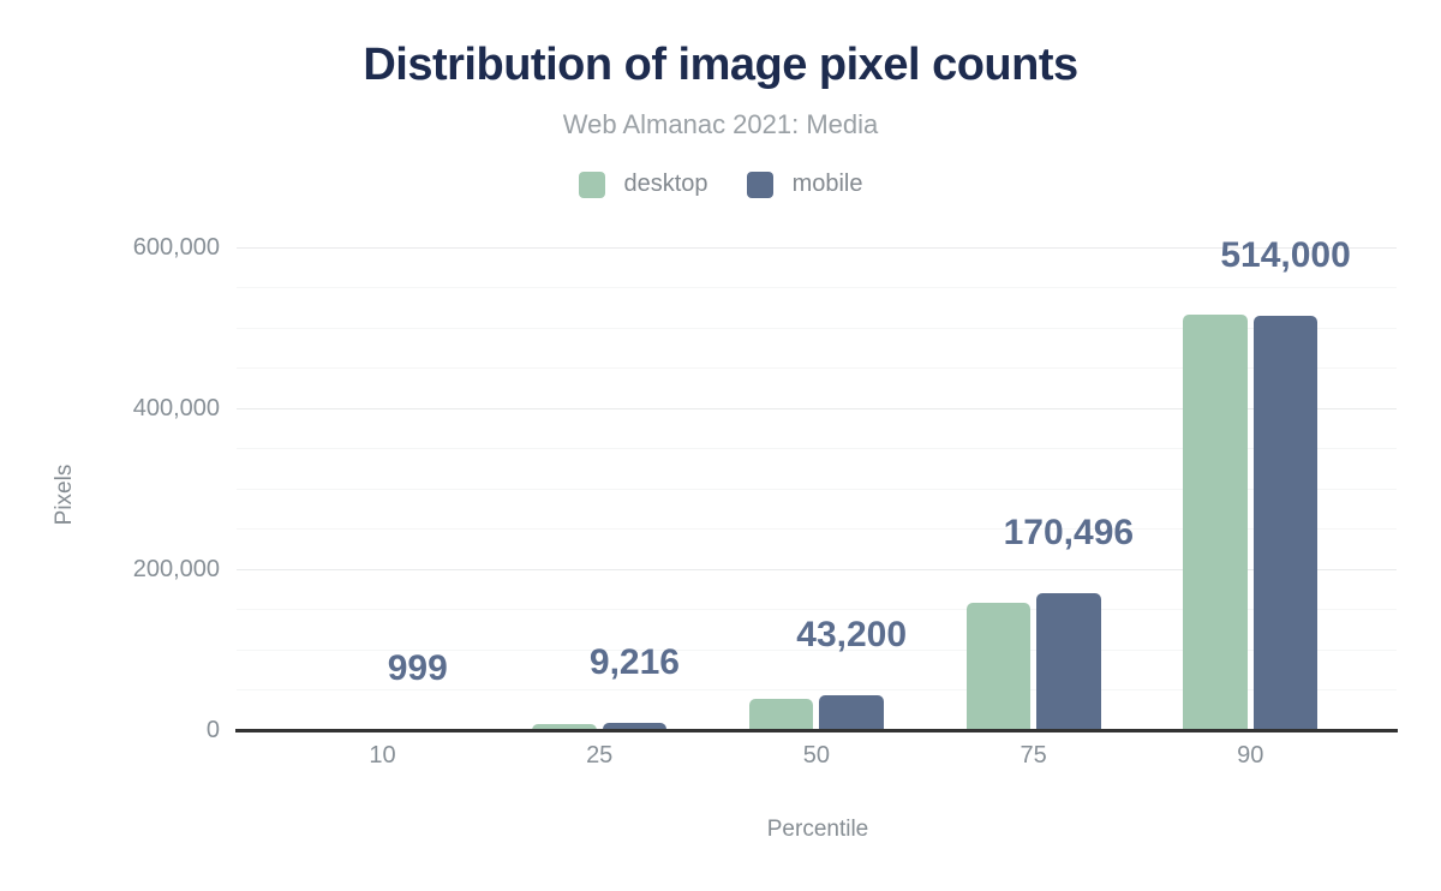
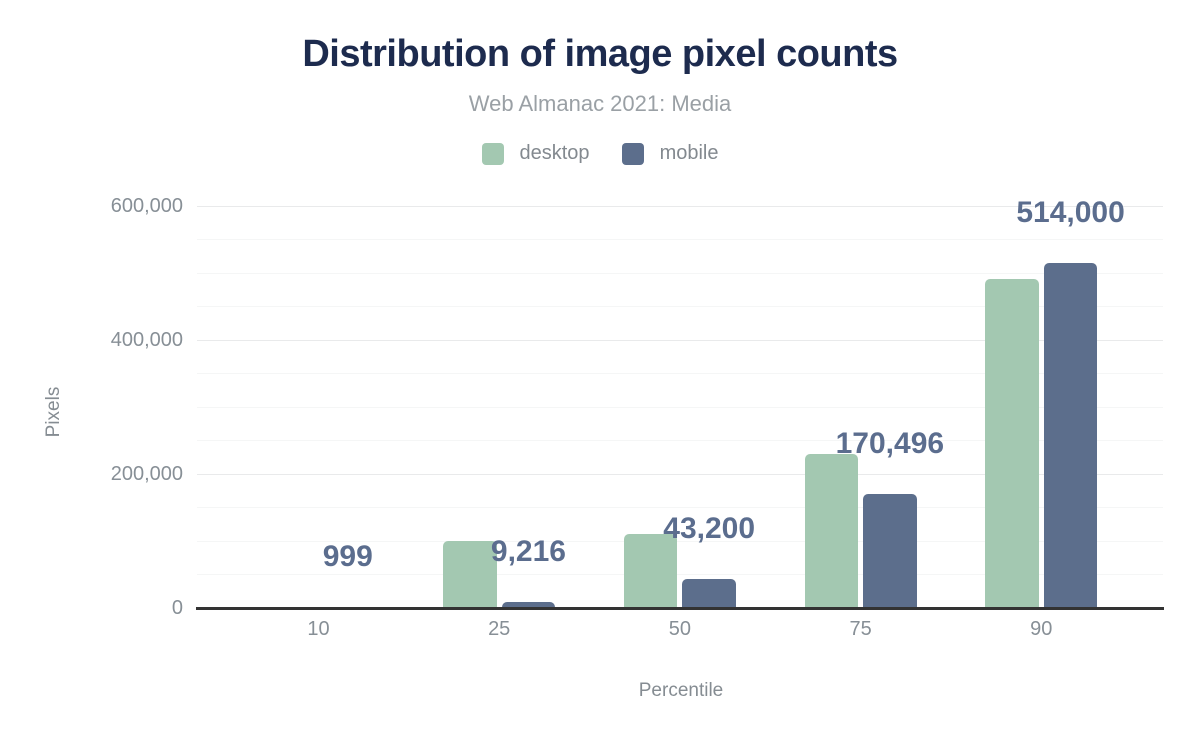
desktop/25: 10000 -> 100000
desktop/50: 40000 -> 110000
desktop/75: 160000 -> 230000
desktop/90: 520000 -> 490000
